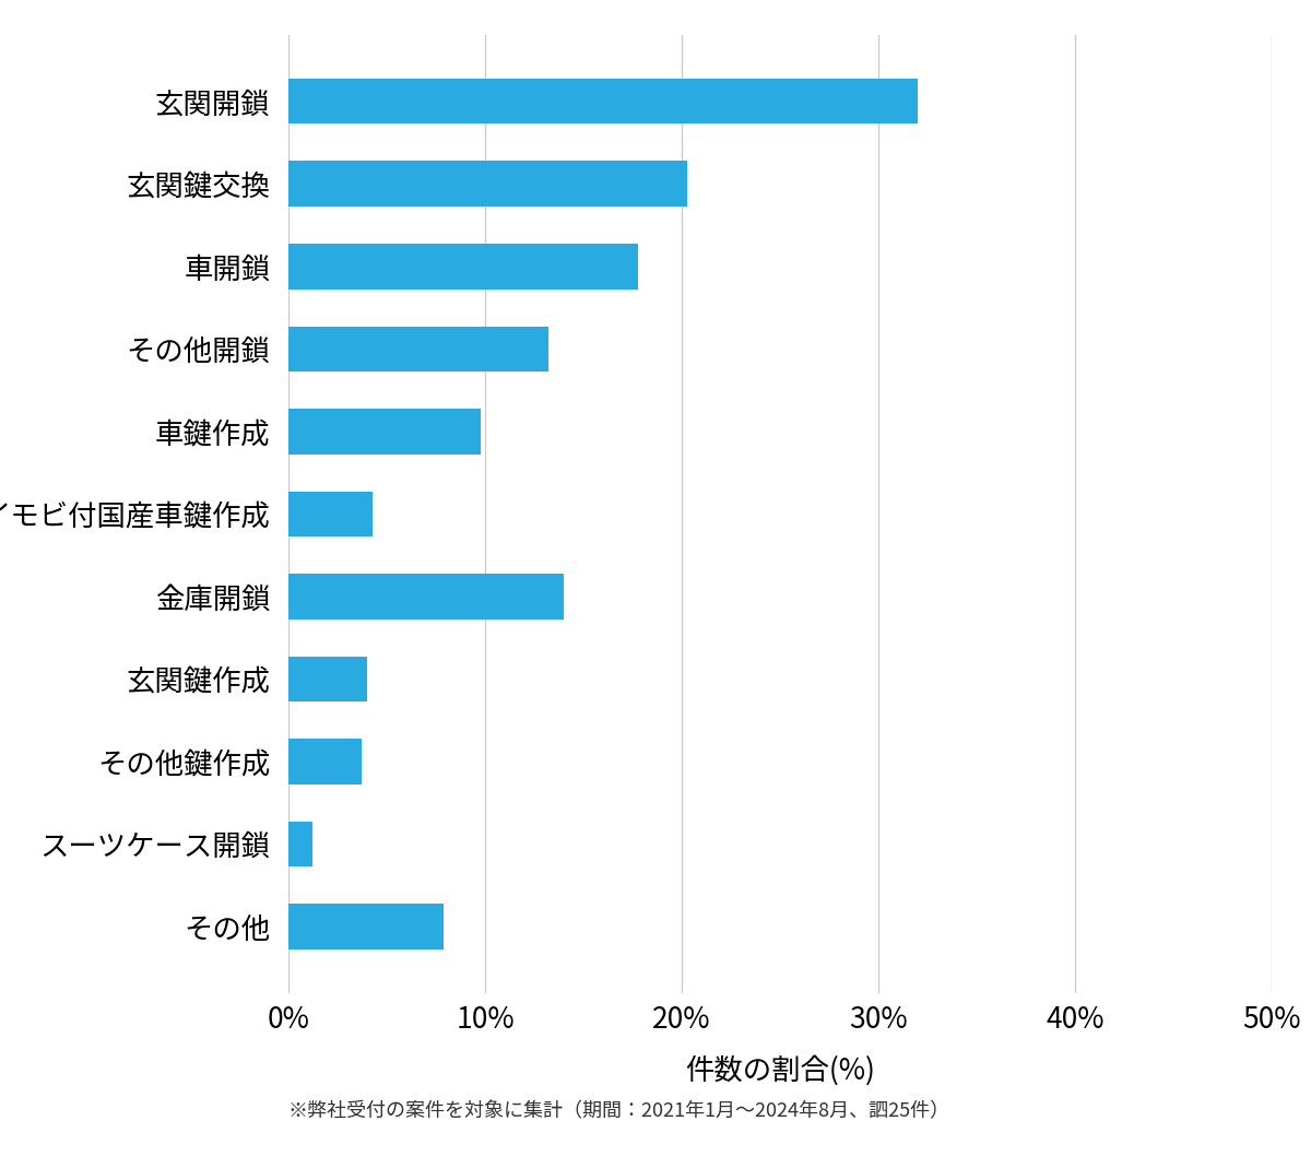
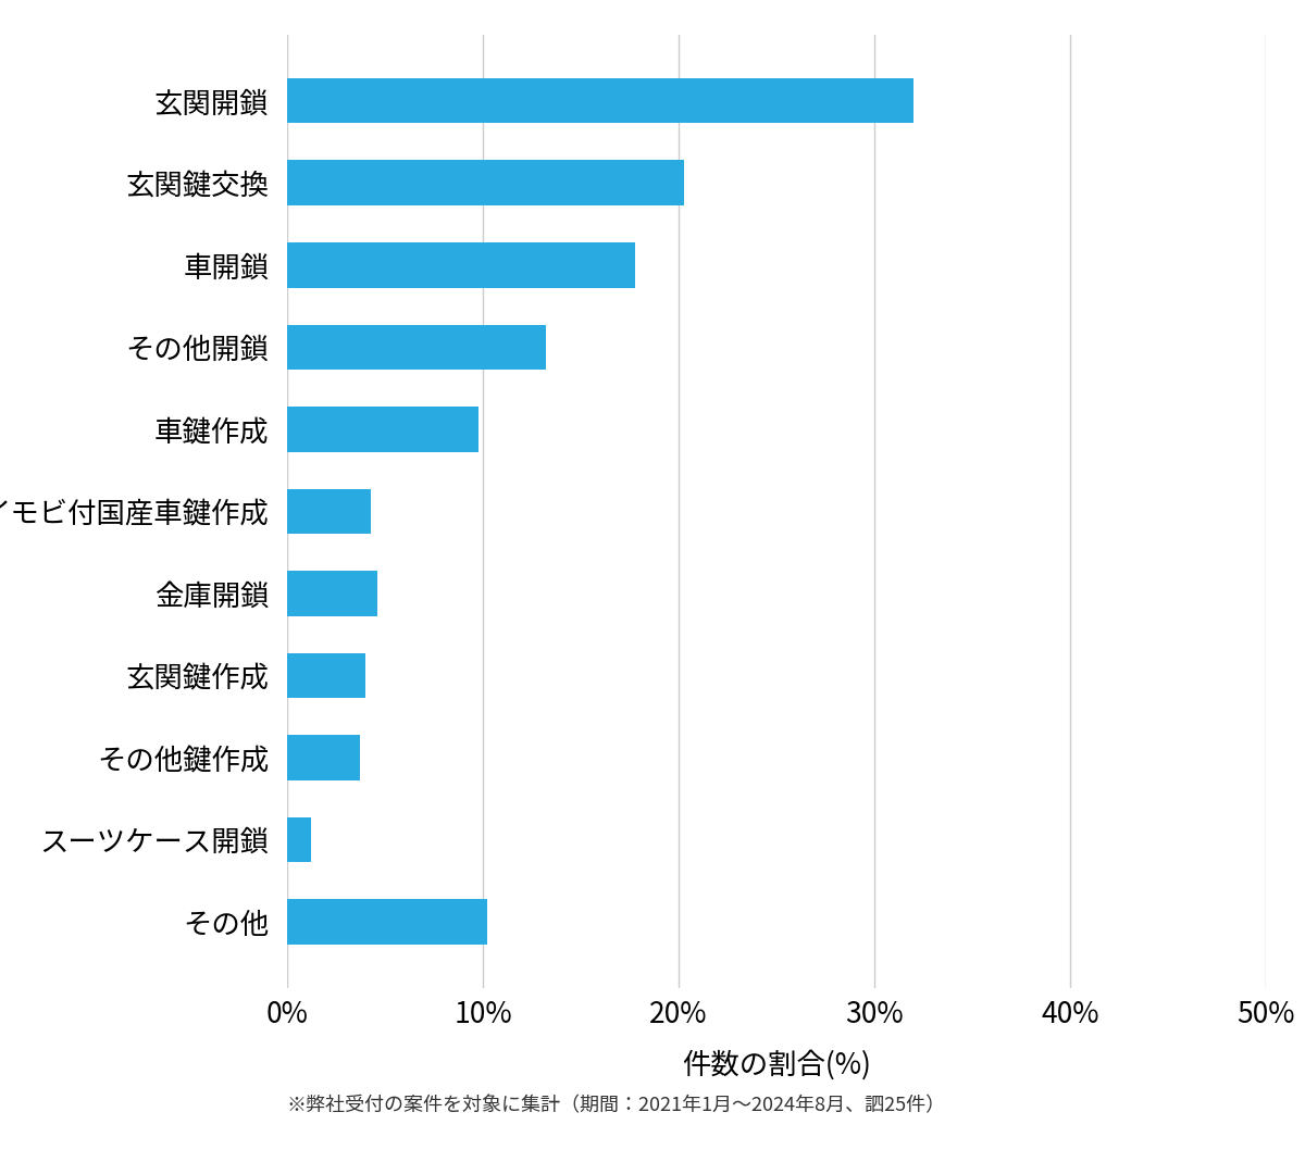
金庫開鎖: 14.0% -> 4.6%
その他: 7.9% -> 10.2%
